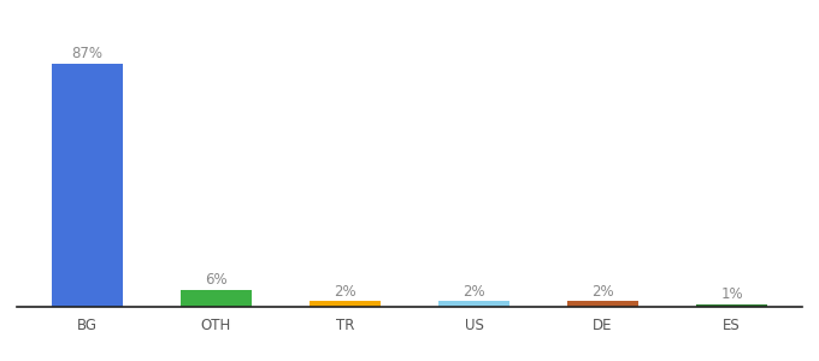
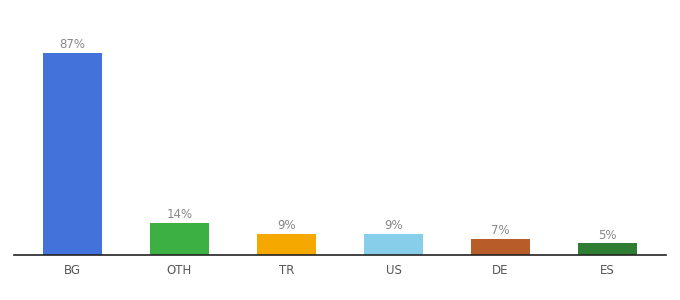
OTH: 6% -> 14%
TR: 2% -> 9%
US: 2% -> 9%
DE: 2% -> 7%
ES: 1% -> 5%
